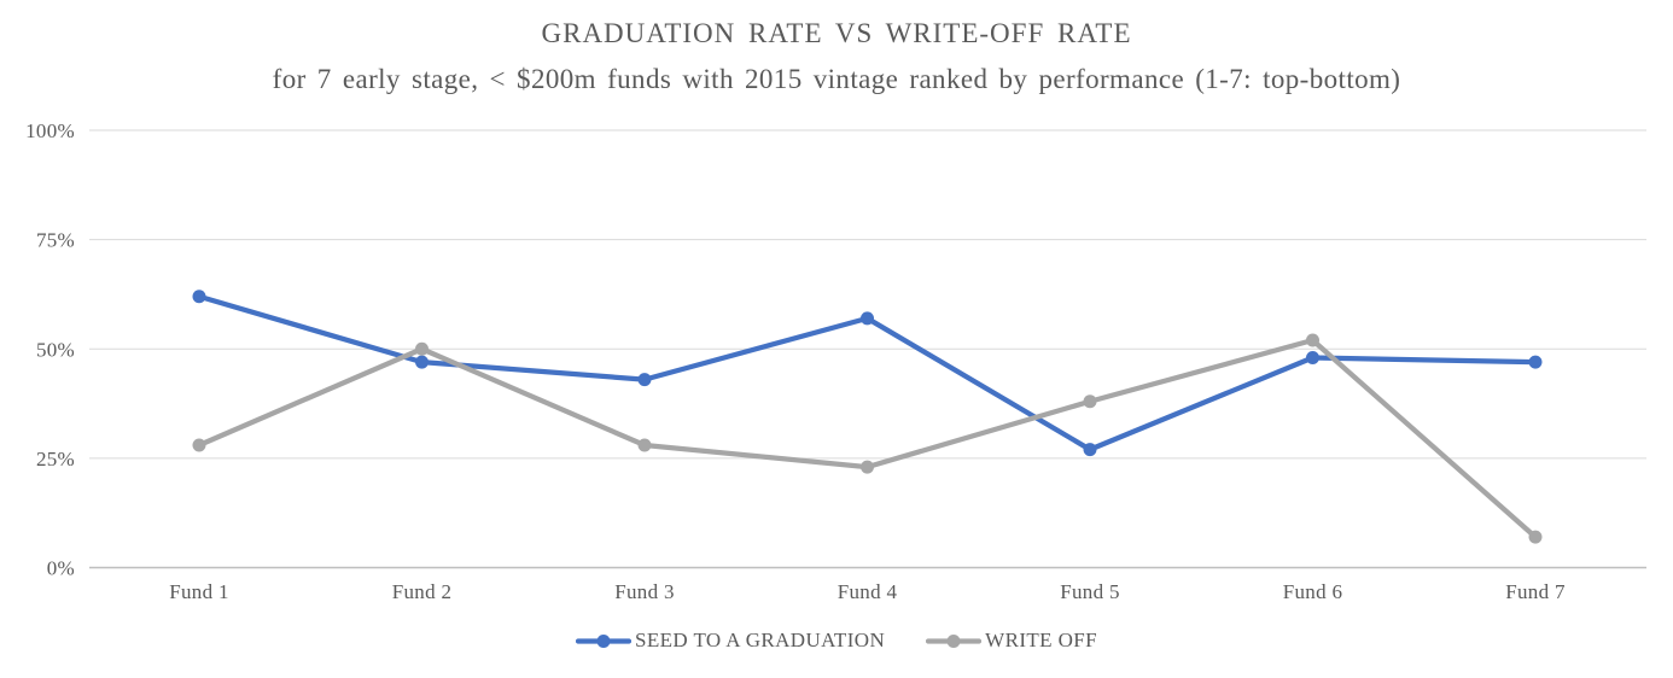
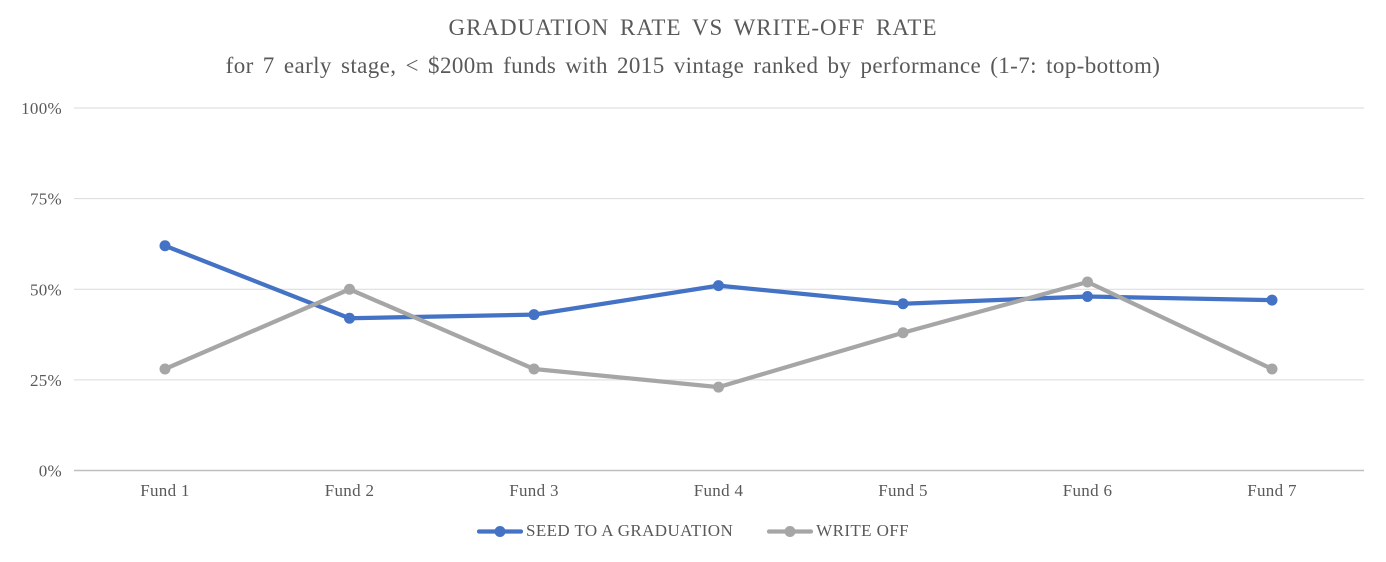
SEED TO A GRADUATION/Fund 2: 47% -> 42%
SEED TO A GRADUATION/Fund 4: 57% -> 51%
SEED TO A GRADUATION/Fund 5: 27% -> 46%
WRITE OFF/Fund 7: 7% -> 28%
